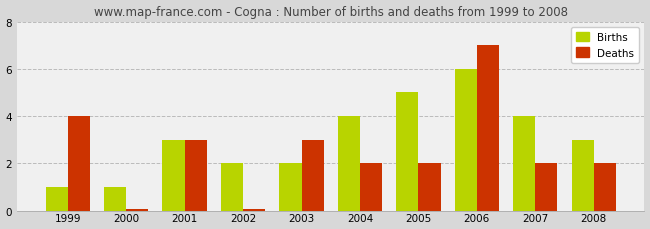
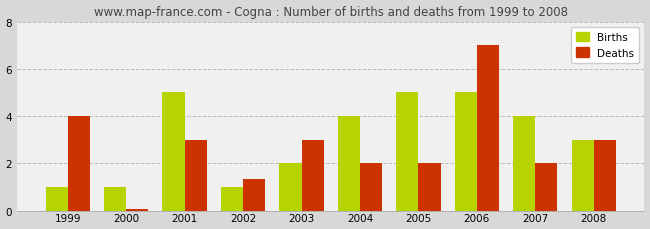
Births/2001: 3 -> 5
Births/2002: 2 -> 1
Deaths/2002: 0.05 -> 1.35
Births/2006: 6 -> 5
Deaths/2008: 2.00 -> 3.00
